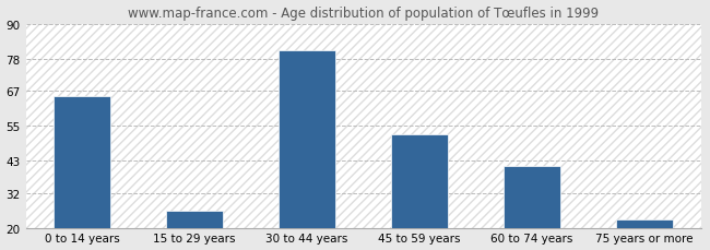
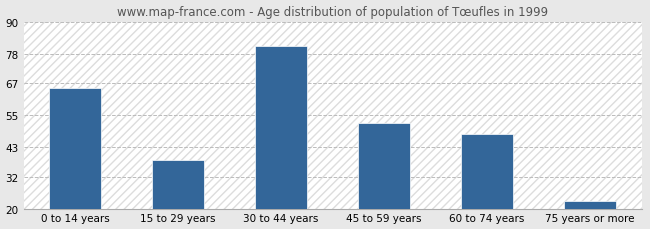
15 to 29 years: 26 -> 38
60 to 74 years: 41 -> 48
